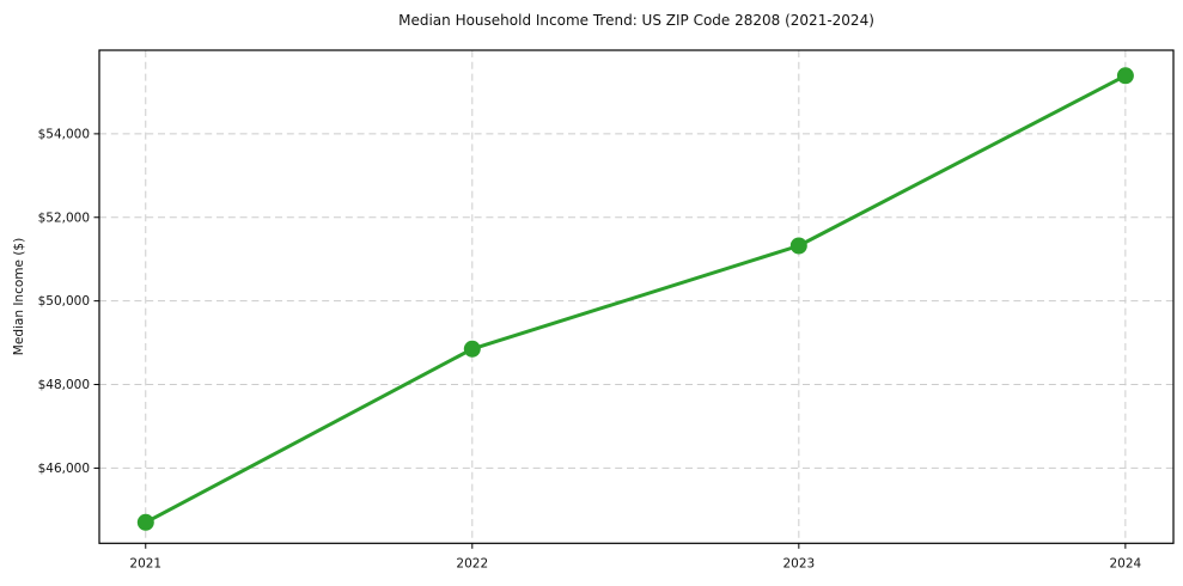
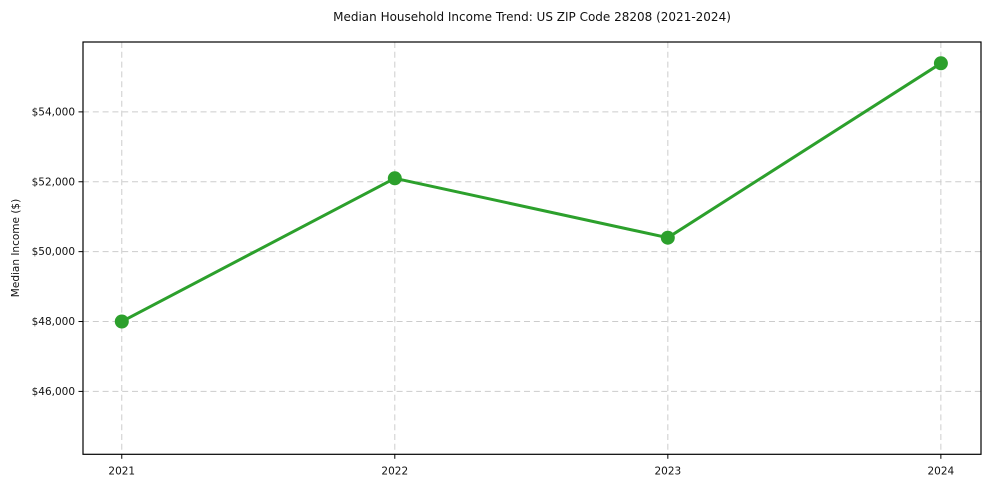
2021: $44700 -> $48000
2022: $48800 -> $52100
2023: $51300 -> $50400
